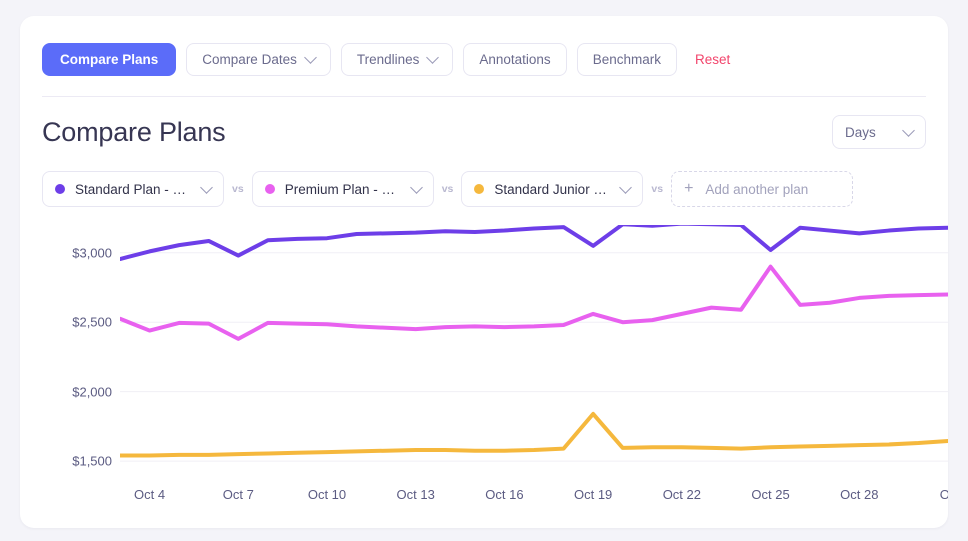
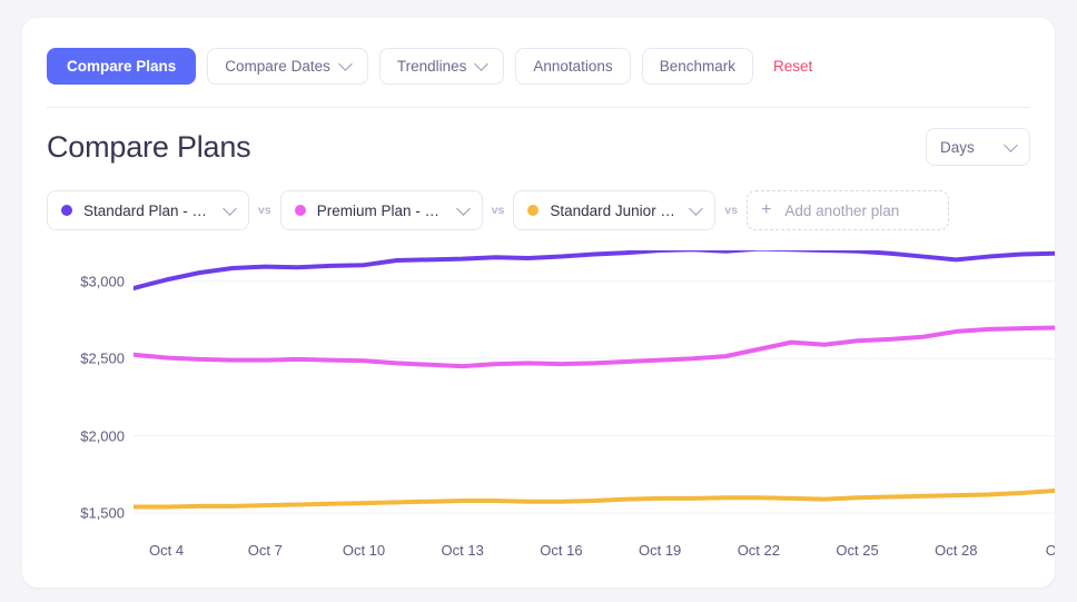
Premium Plan - …/Oct 4: $2440 -> $2500
Standard Plan - …/Oct 7: $2980 -> $3100
Premium Plan - …/Oct 7: $2380 -> $2490
Standard Plan - …/Oct 19: $3050 -> $3200
Premium Plan - …/Oct 19: $2560 -> $2490
Standard Junior …/Oct 19: $1840 -> $1600
Standard Plan - …/Oct 25: $3020 -> $3200
Premium Plan - …/Oct 25: $2900 -> $2620
